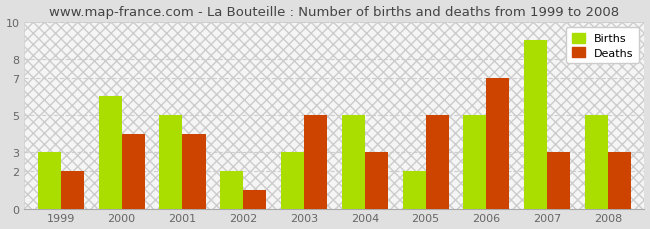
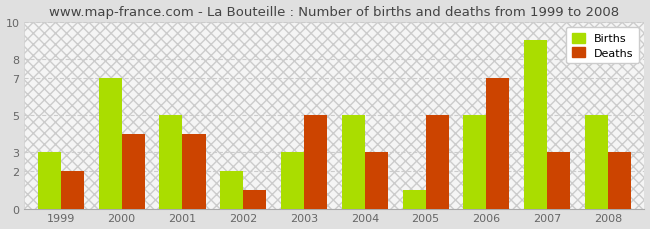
Births/2000: 6 -> 7
Births/2005: 2 -> 1
